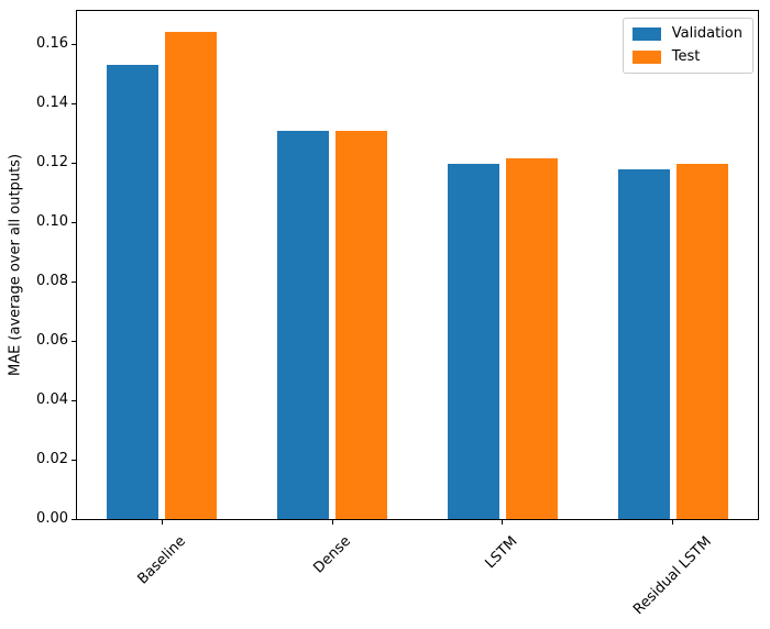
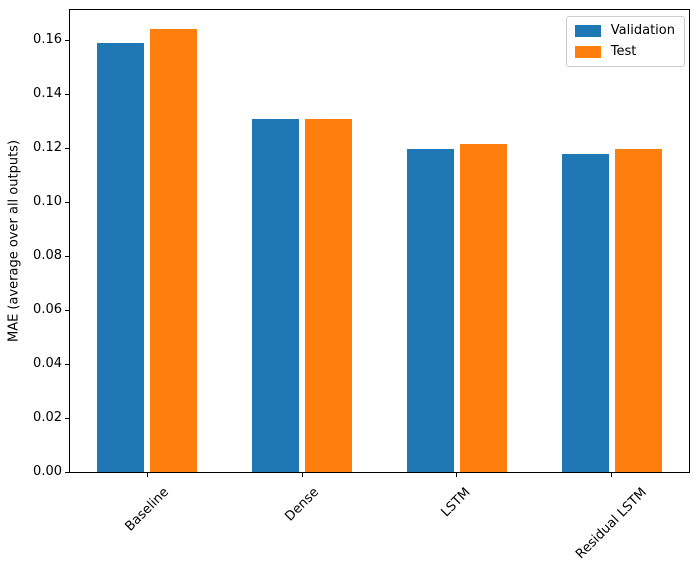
Validation/Baseline: 0.153 -> 0.159
